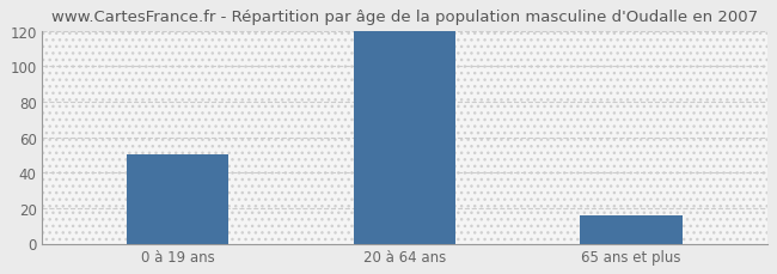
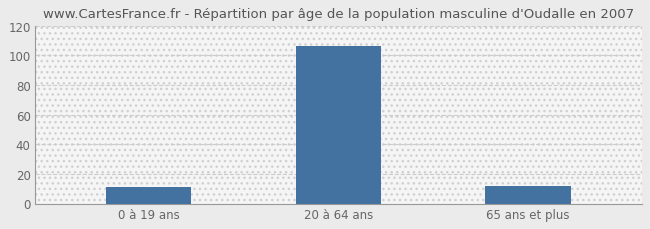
0 à 19 ans: 50 -> 11
20 à 64 ans: 120 -> 106
65 ans et plus: 16 -> 12
